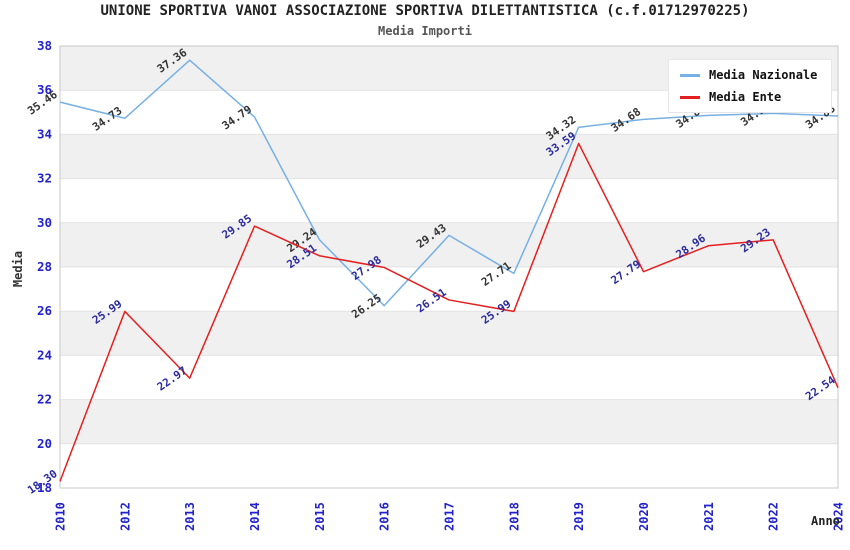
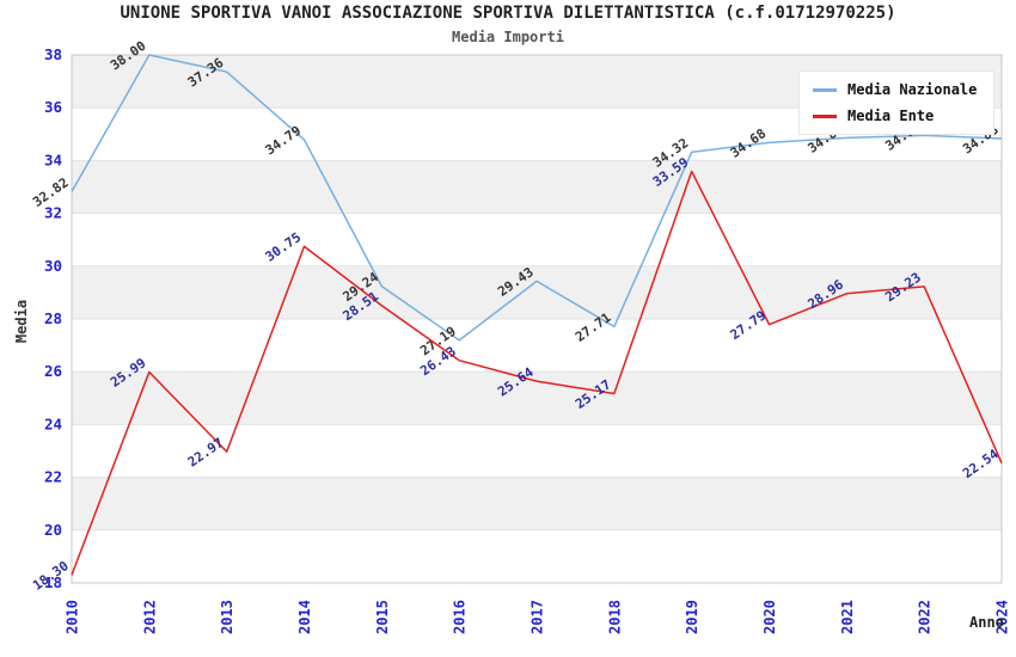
Media Nazionale/2010: 35.46 -> 32.82
Media Nazionale/2012: 34.73 -> 38.00
Media Ente/2014: 29.85 -> 30.75
Media Nazionale/2016: 26.25 -> 27.19
Media Ente/2016: 27.98 -> 26.43
Media Ente/2017: 26.51 -> 25.64
Media Ente/2018: 25.99 -> 25.17
